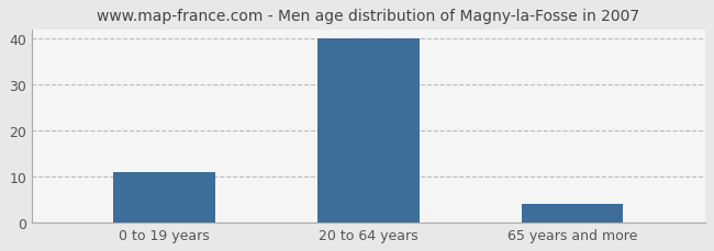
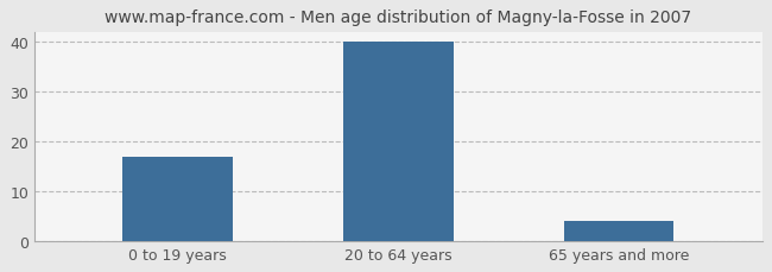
0 to 19 years: 11 -> 17
